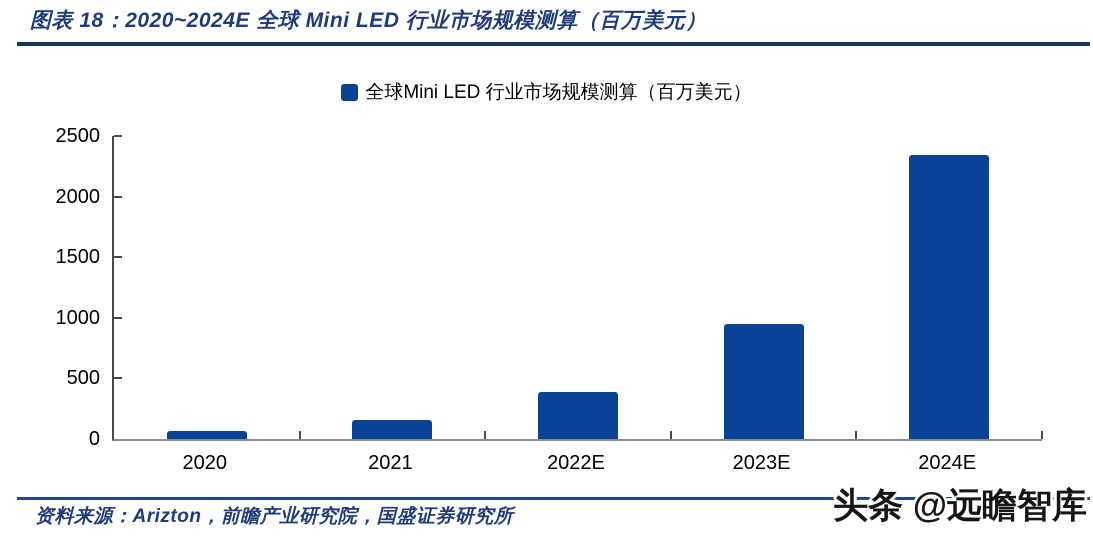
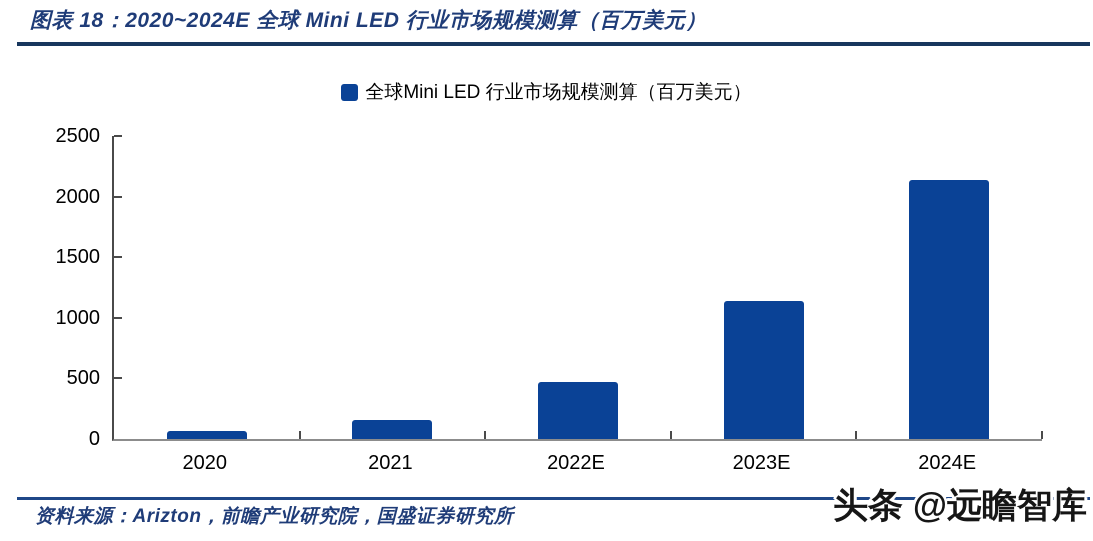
2022E: 380 -> 470
2023E: 950 -> 1140
2024E: 2340 -> 2140
